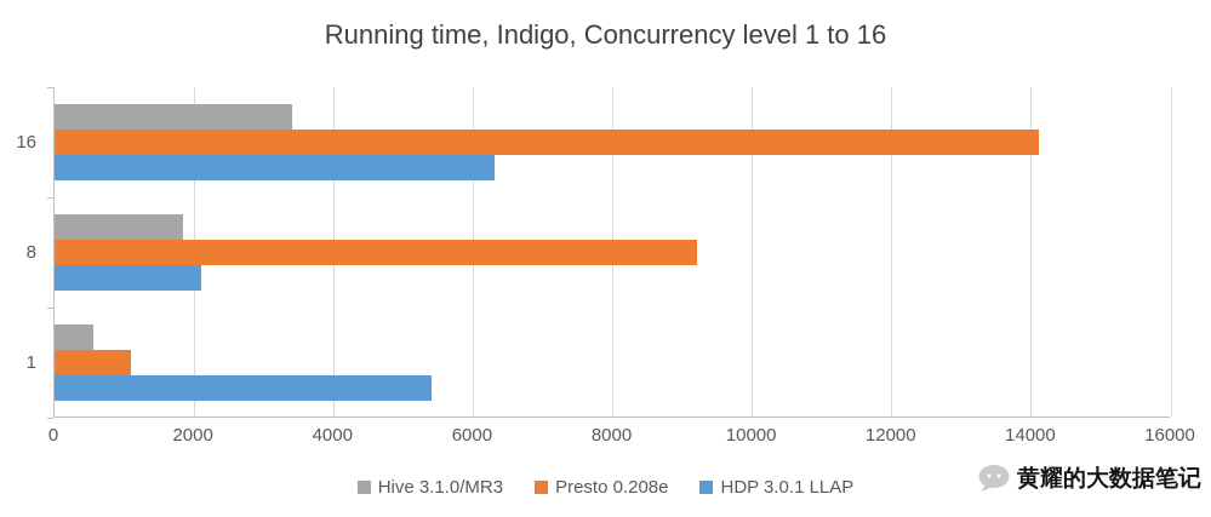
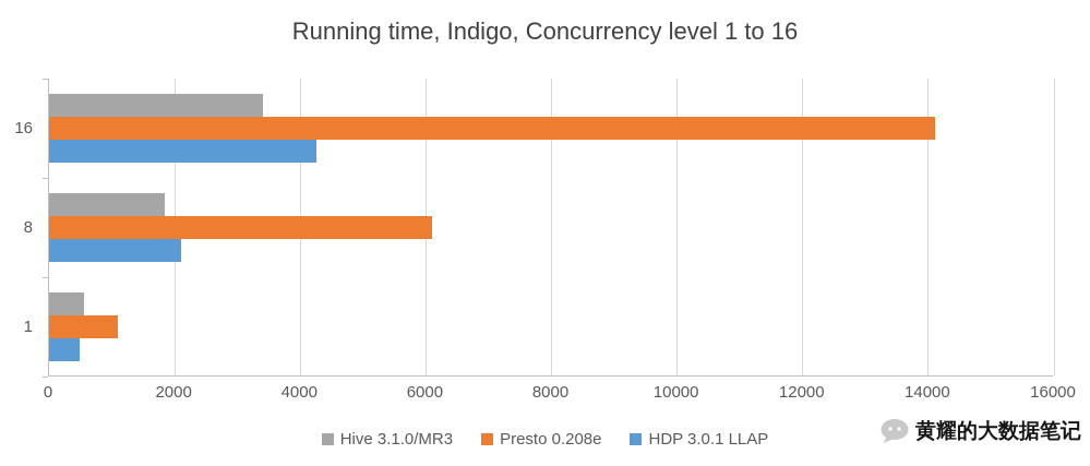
HDP 3.0.1 LLAP/16: 6300 -> 4200
Presto 0.208e/8: 9200 -> 6100
HDP 3.0.1 LLAP/1: 5400 -> 500
